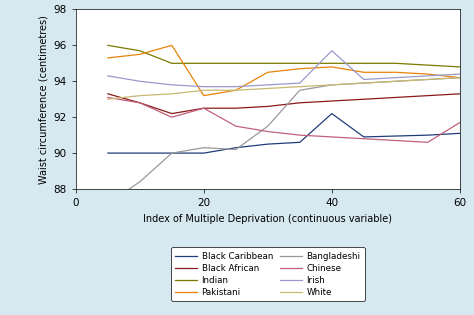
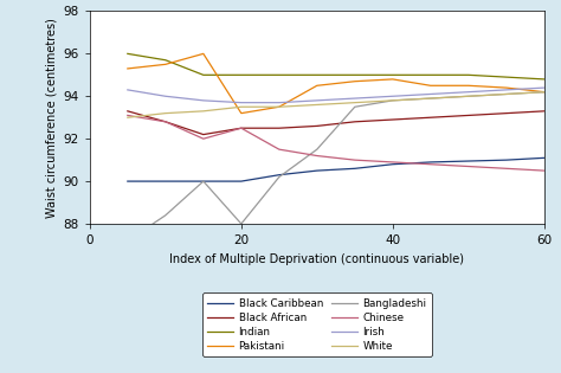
Bangladeshi/20: 90.3 -> 88.0
Black Caribbean/40: 92.2 -> 90.8
Irish/40: 95.7 -> 94.0
Chinese/60: 91.7 -> 90.5
